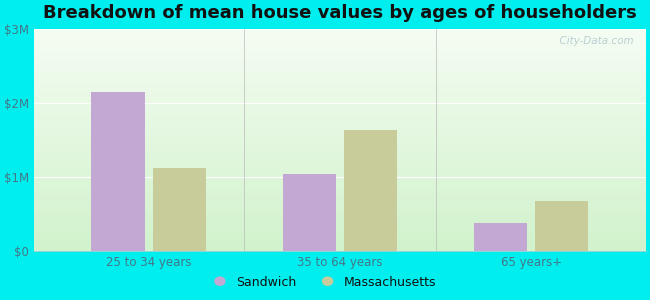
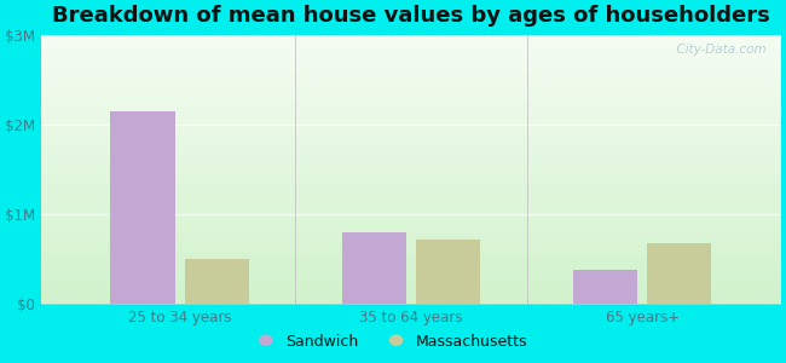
Massachusetts/25 to 34 years: $1.12M -> $0.50M
Sandwich/35 to 64 years: $1.04M -> $0.80M
Massachusetts/35 to 64 years: $1.64M -> $0.72M
